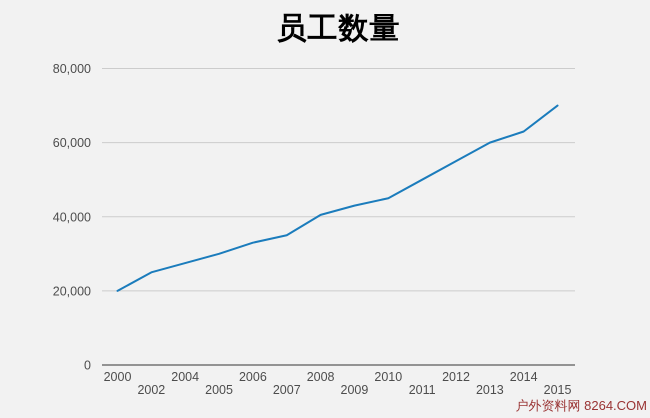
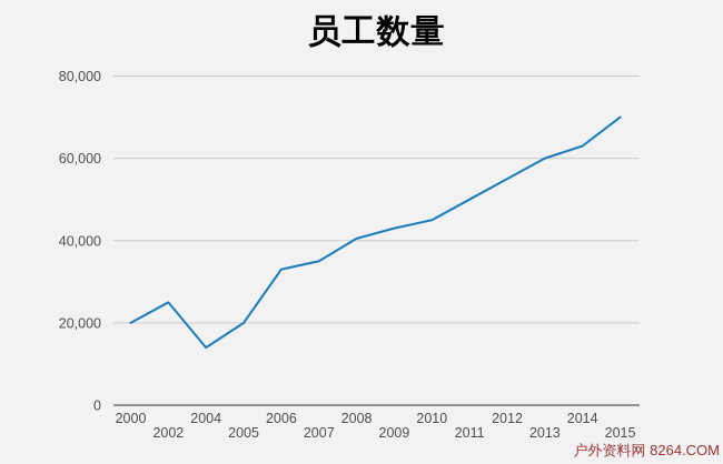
2004: 28000 -> 14000
2005: 30000 -> 20000
